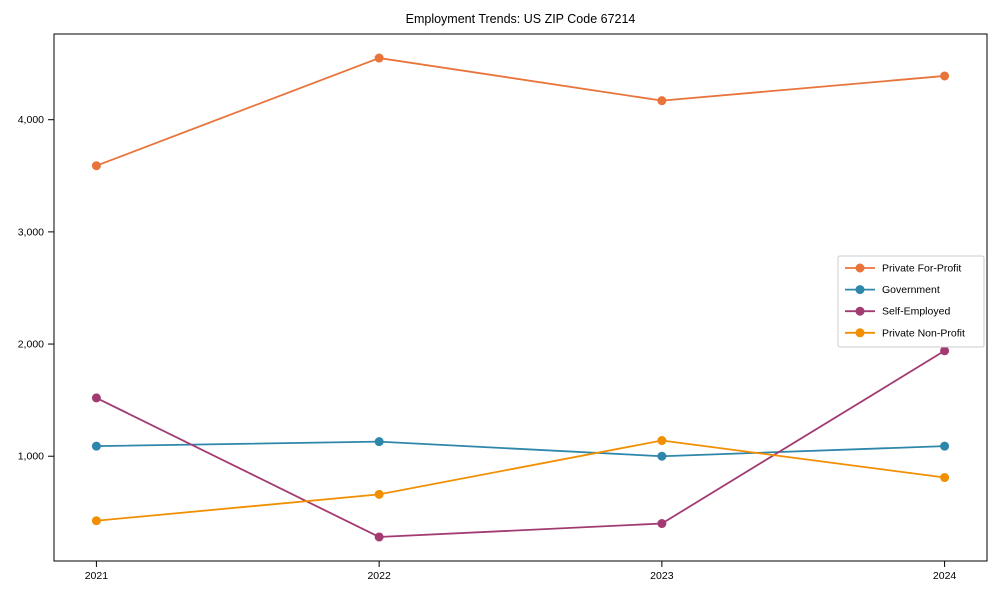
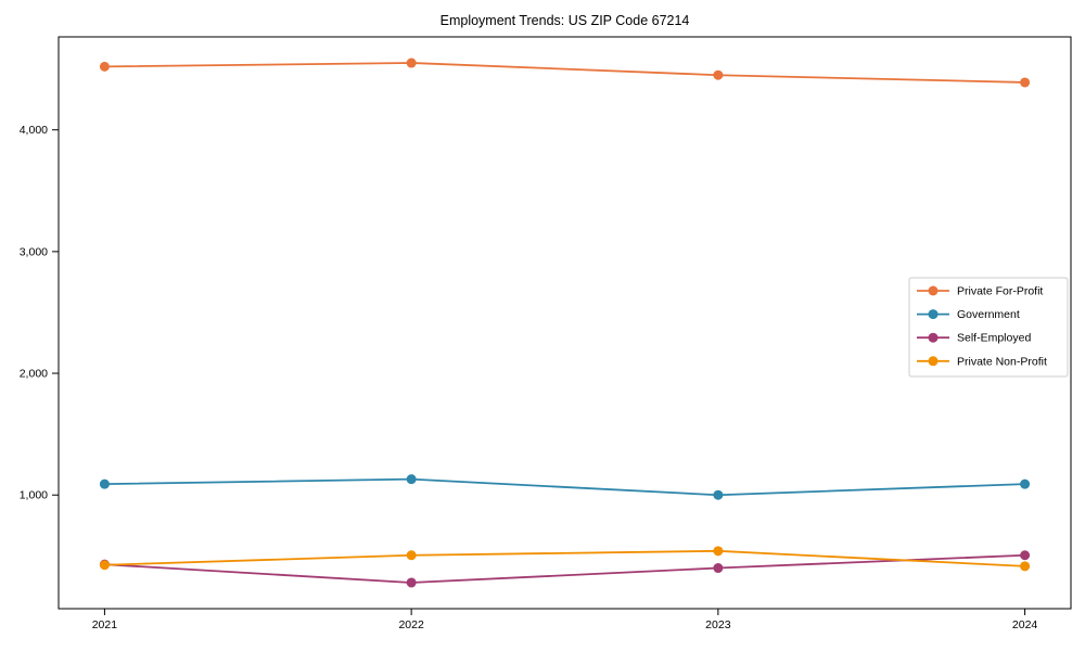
Private For-Profit/2021: 3590 -> 4520
Self-Employed/2021: 1520 -> 430
Private Non-Profit/2022: 660 -> 500
Private For-Profit/2023: 4170 -> 4450
Private Non-Profit/2023: 1140 -> 540
Self-Employed/2024: 1940 -> 500
Private Non-Profit/2024: 810 -> 420
